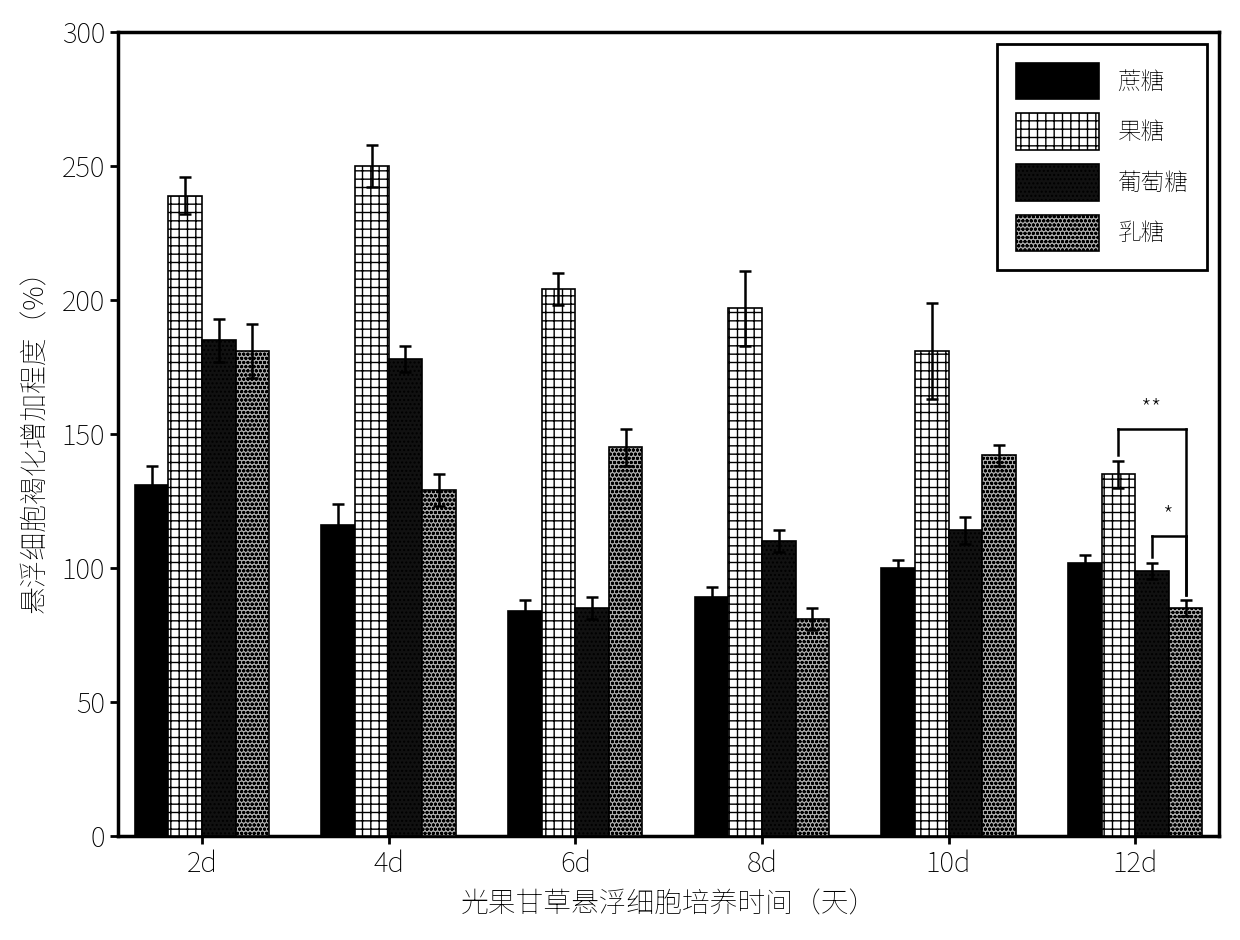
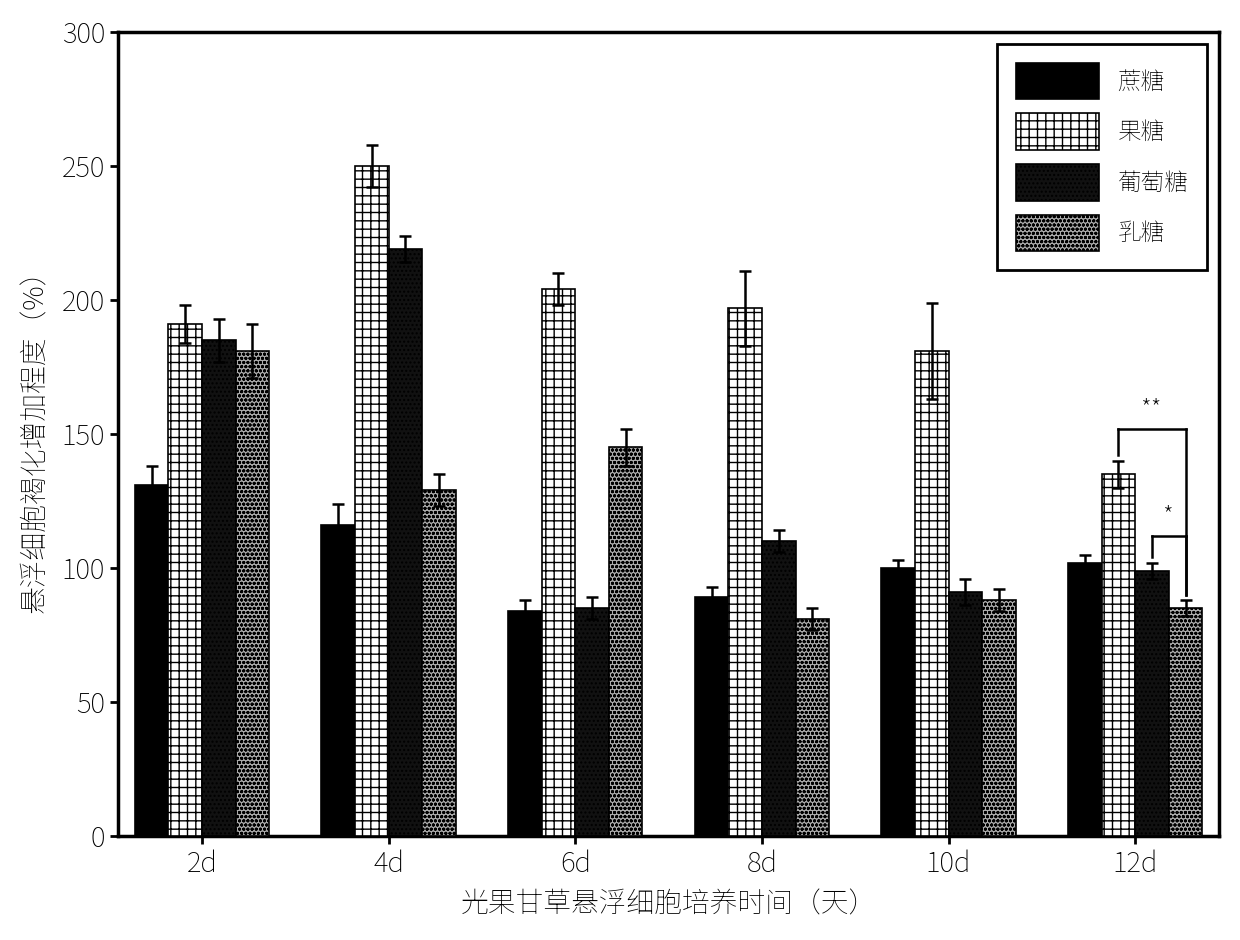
果糖/2d: 239 -> 191
葡萄糖/4d: 178 -> 219
葡萄糖/10d: 114 -> 91
乳糖/10d: 142 -> 88
